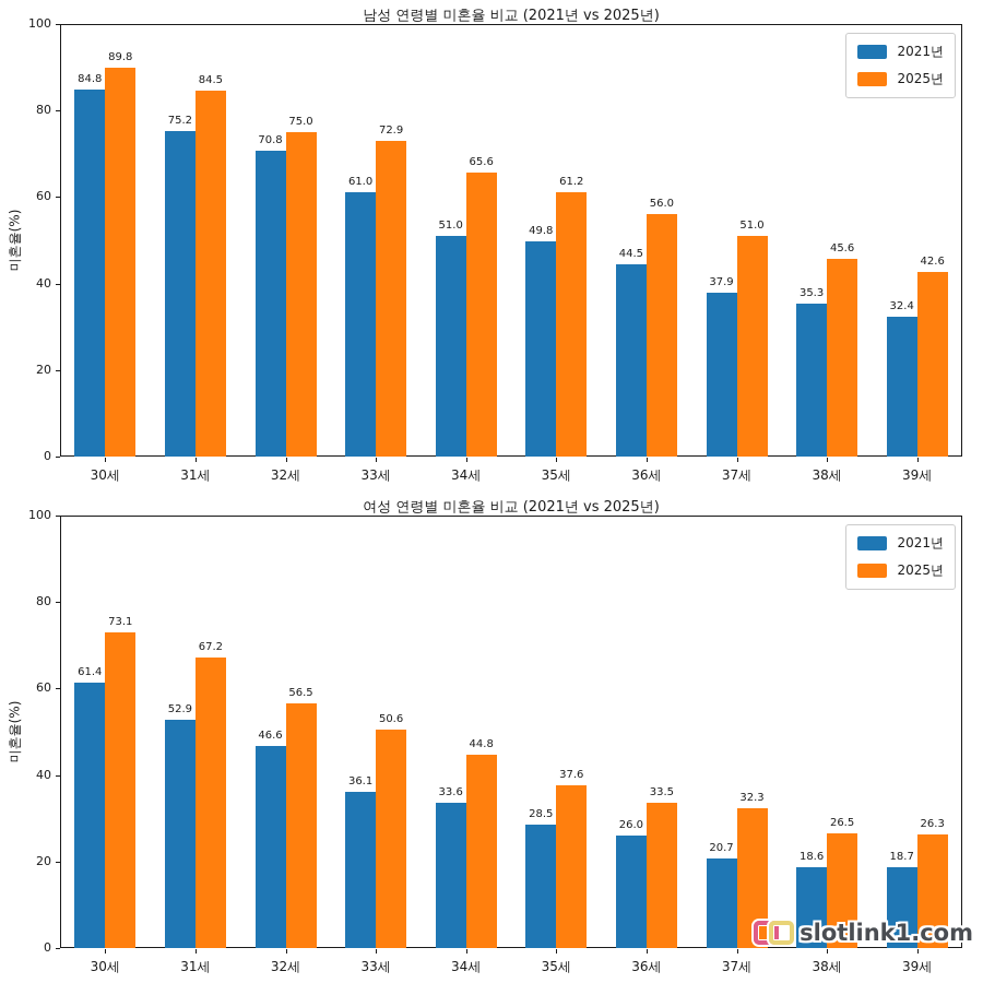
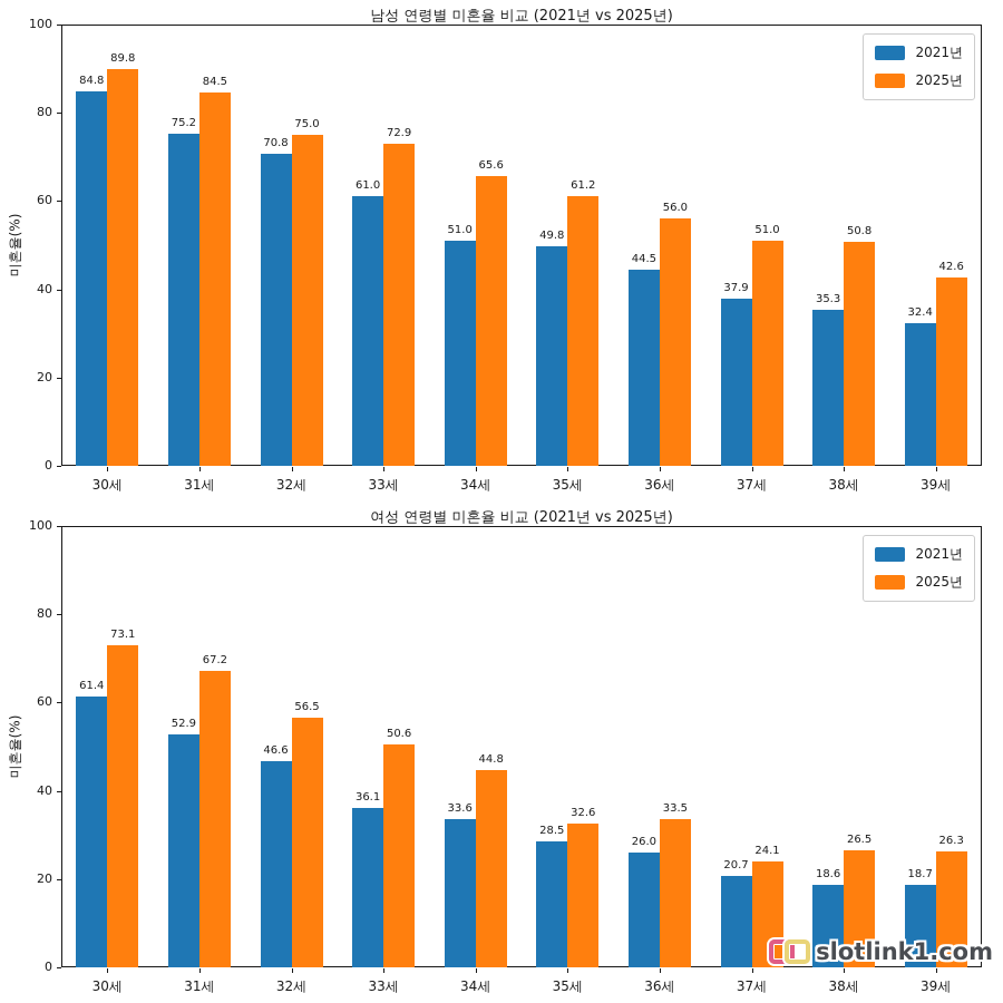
남성 연령별 미혼율 비교 (2021년 vs 2025년)/2025년/38세: 45.6 -> 50.8
여성 연령별 미혼율 비교 (2021년 vs 2025년)/2025년/35세: 37.6 -> 32.6
여성 연령별 미혼율 비교 (2021년 vs 2025년)/2025년/37세: 32.3 -> 24.1
